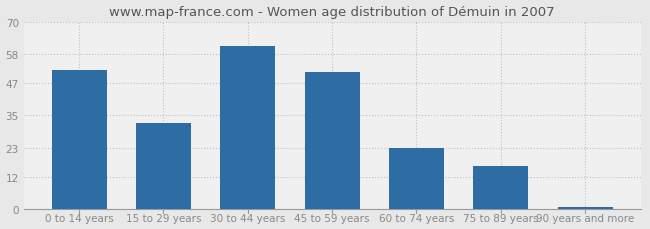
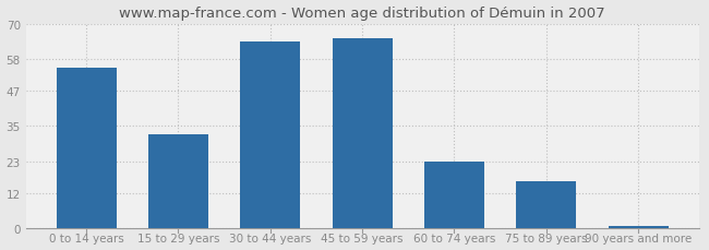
0 to 14 years: 52 -> 55
30 to 44 years: 61 -> 64
45 to 59 years: 51 -> 65
